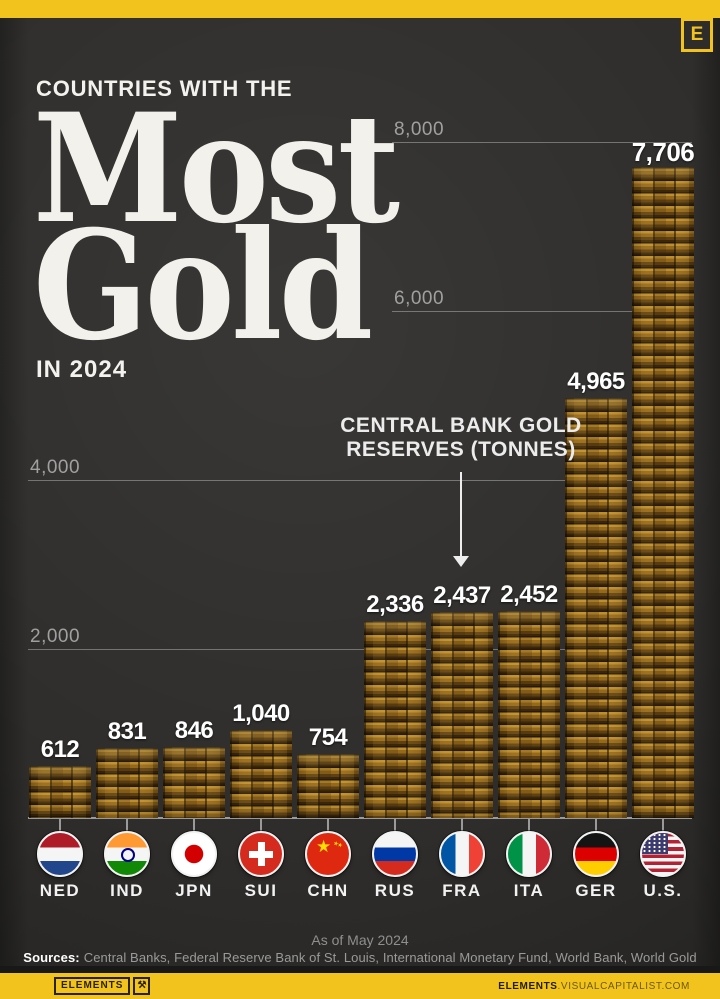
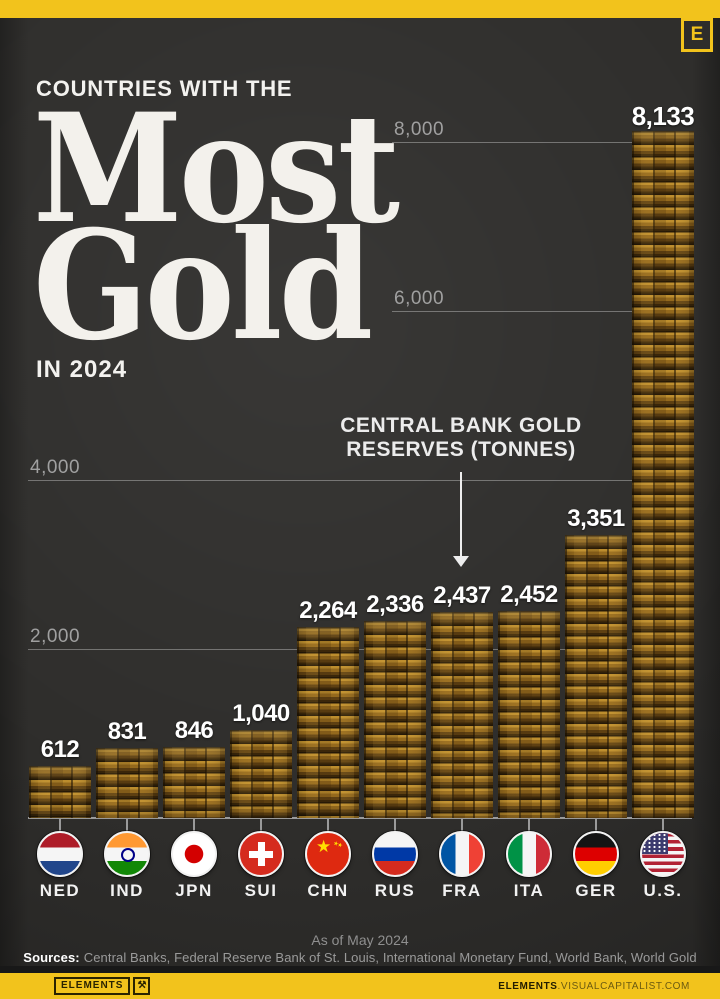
CHN: 754 -> 2,264
GER: 4,965 -> 3,351
U.S.: 7,706 -> 8,133
